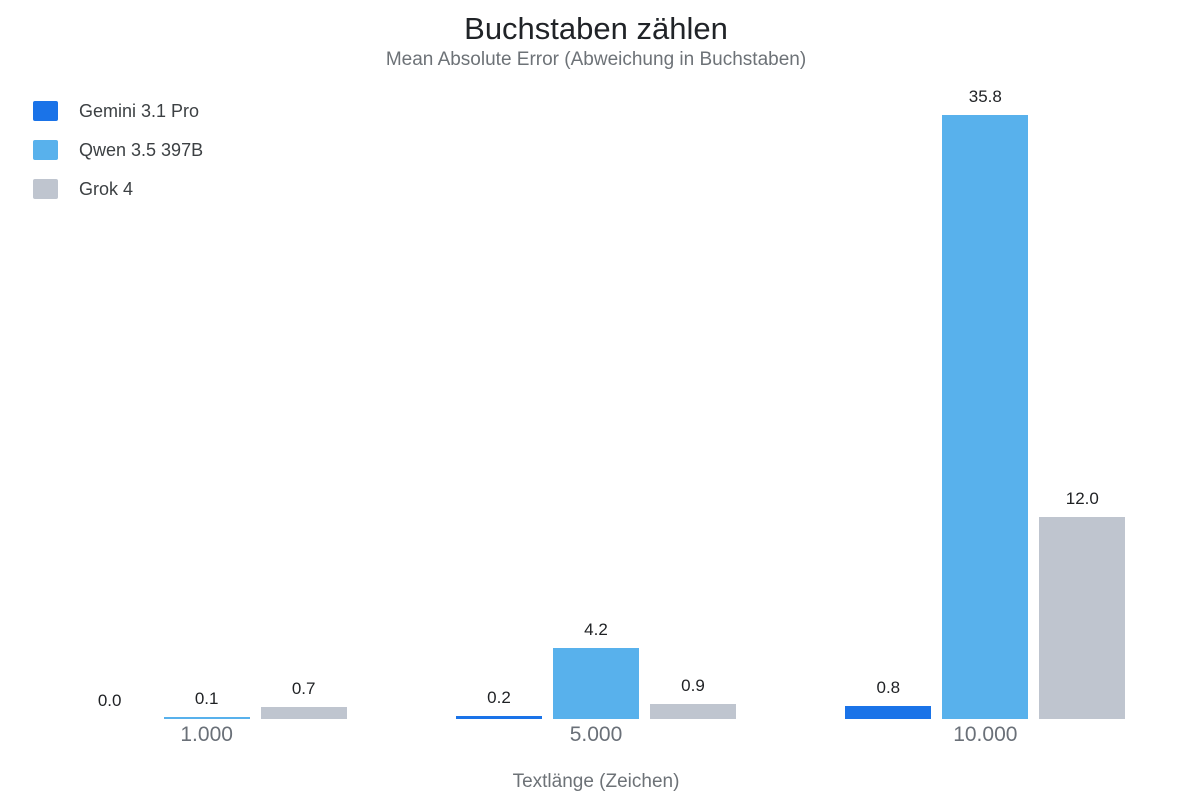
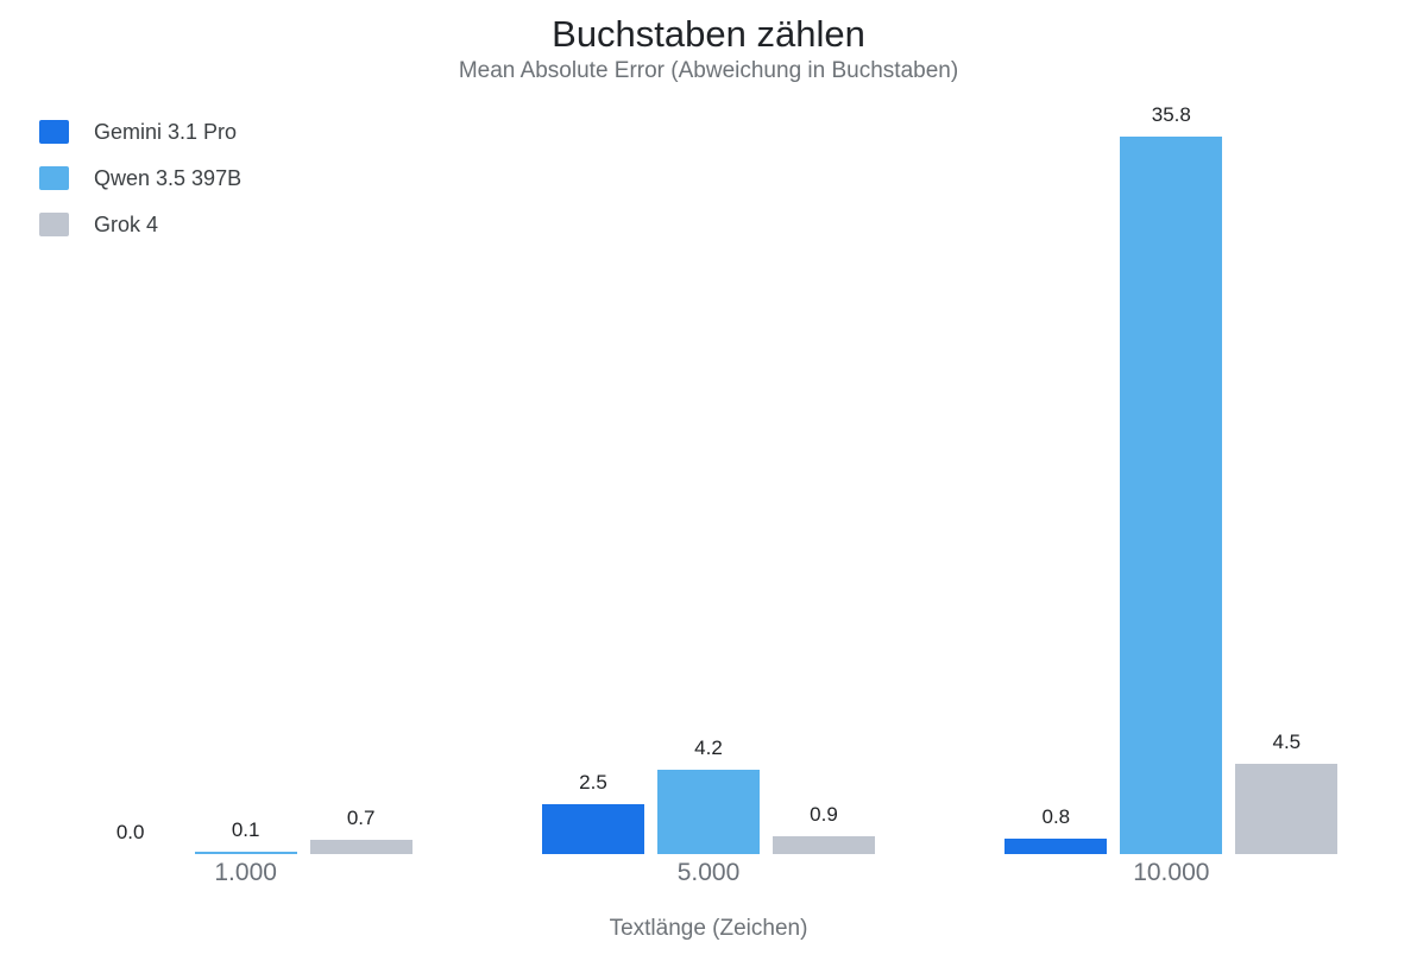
Gemini 3.1 Pro/5.000: 0.2 -> 2.5
Grok 4/10.000: 12.0 -> 4.5
